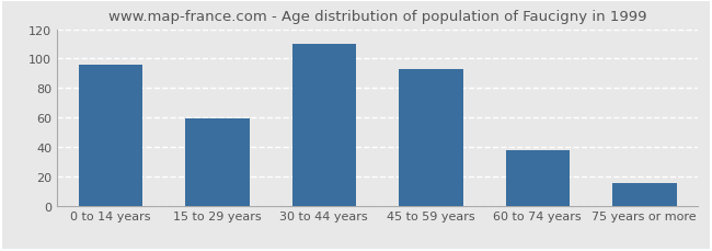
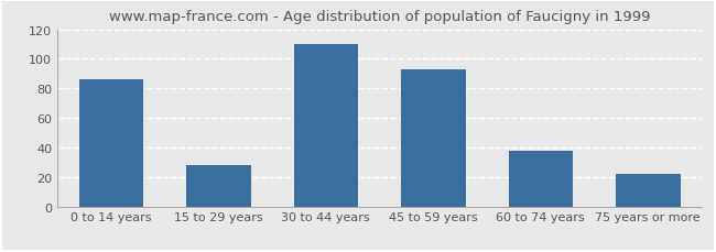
0 to 14 years: 96 -> 86
15 to 29 years: 59 -> 28
75 years or more: 15 -> 22
